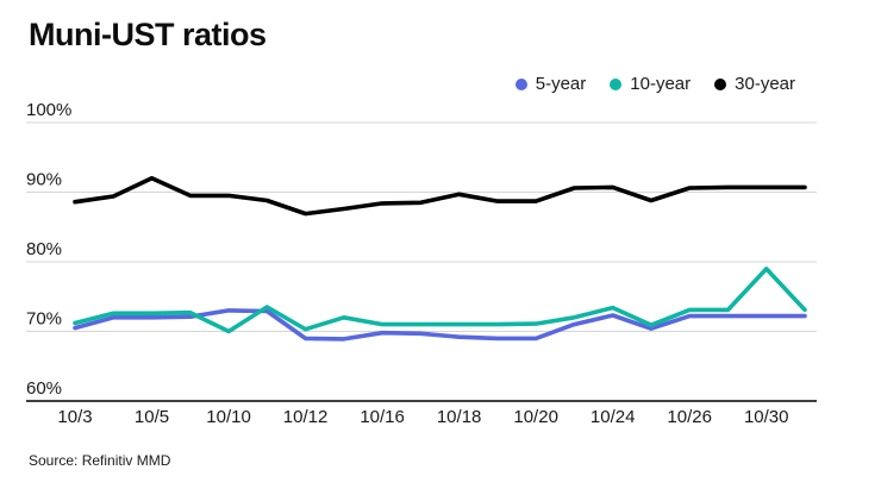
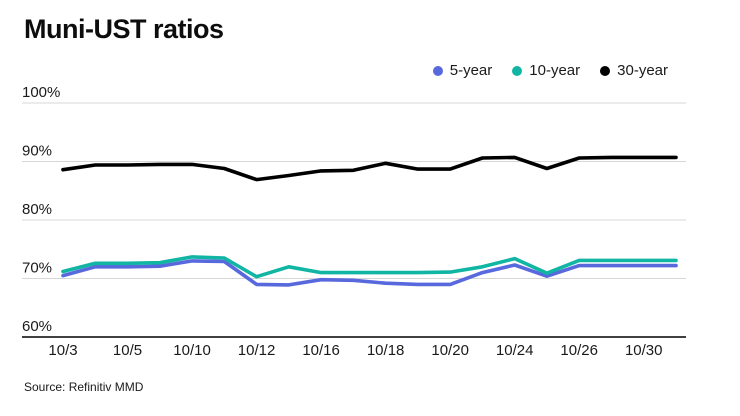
30-year/10/5: 92% -> 89%
10-year/10/10: 70% -> 74%
10-year/10/30: 79% -> 73%
